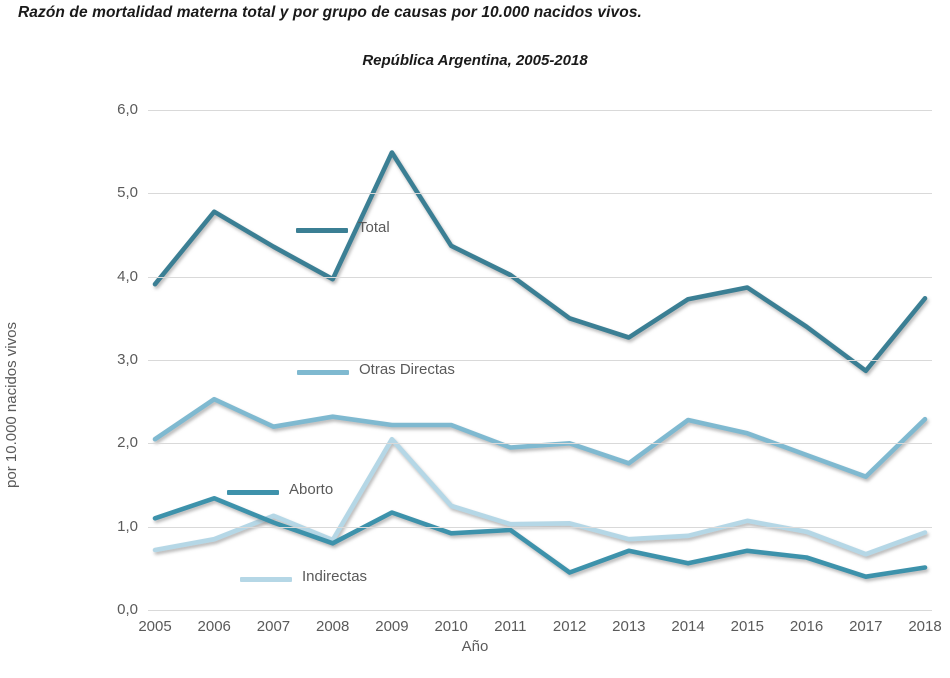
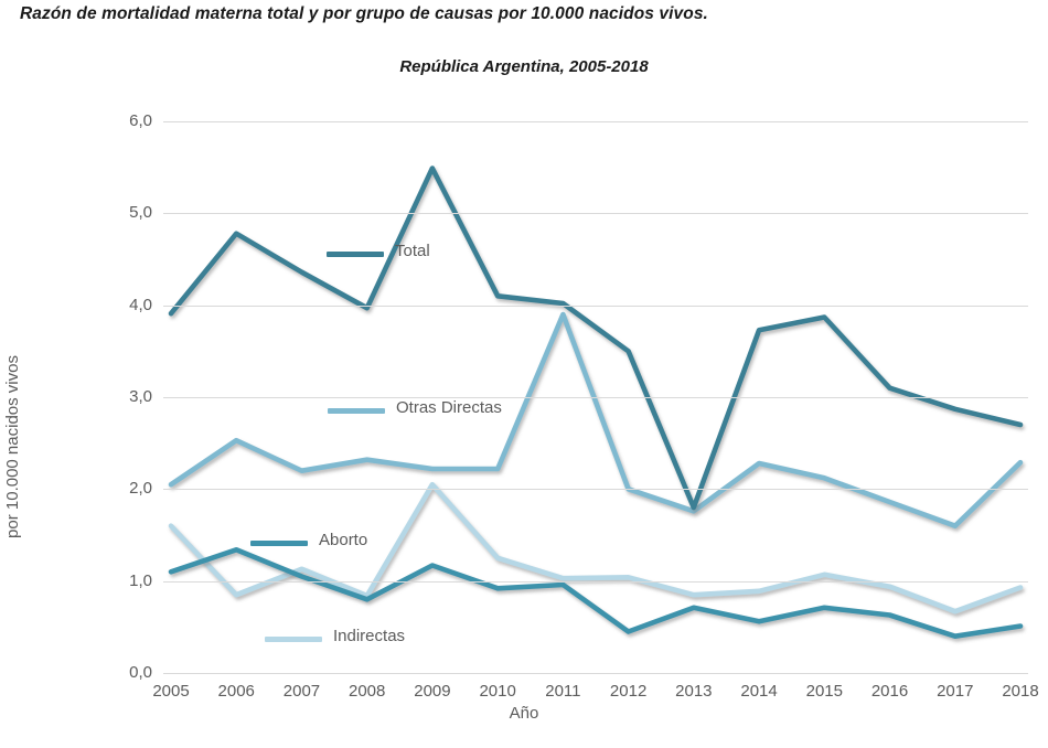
Indirectas/2005: 0,7 -> 1,6
Total/2010: 4,4 -> 4,1
Otras Directas/2011: 1,9 -> 3,9
Total/2013: 3,3 -> 1,8
Total/2016: 3,4 -> 3,1
Total/2018: 3,7 -> 2,7
